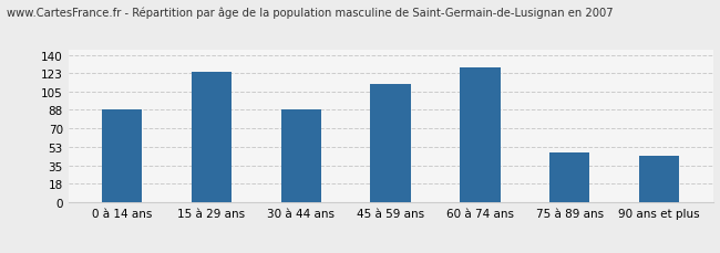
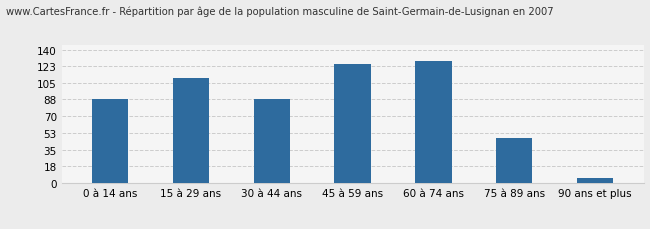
15 à 29 ans: 124 -> 110
45 à 59 ans: 112 -> 125
90 ans et plus: 44 -> 5
